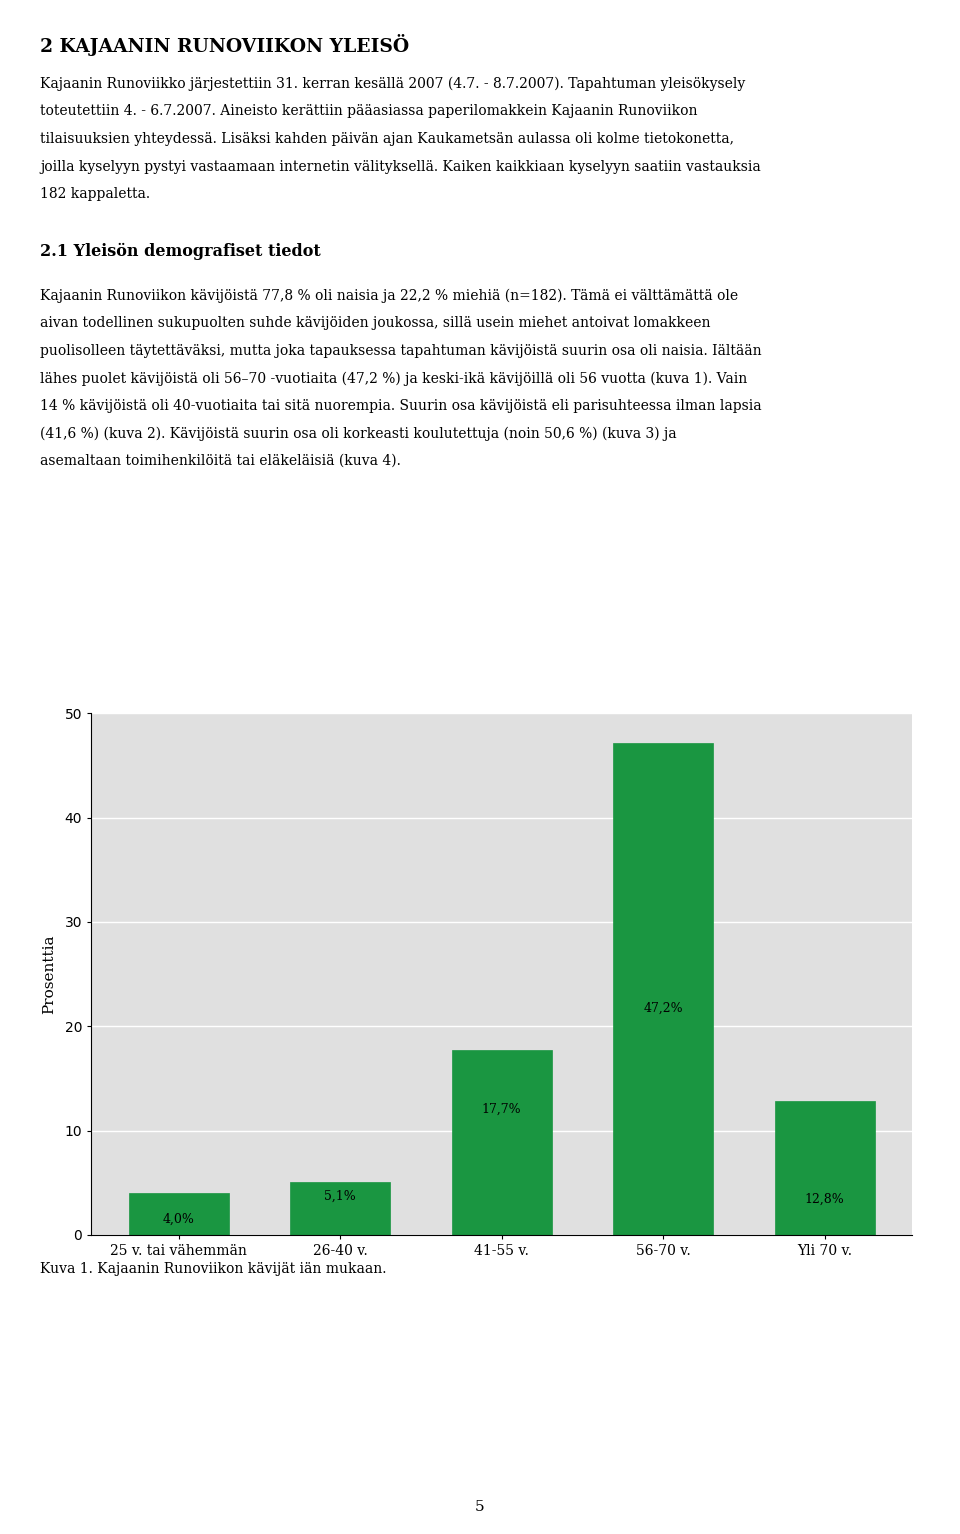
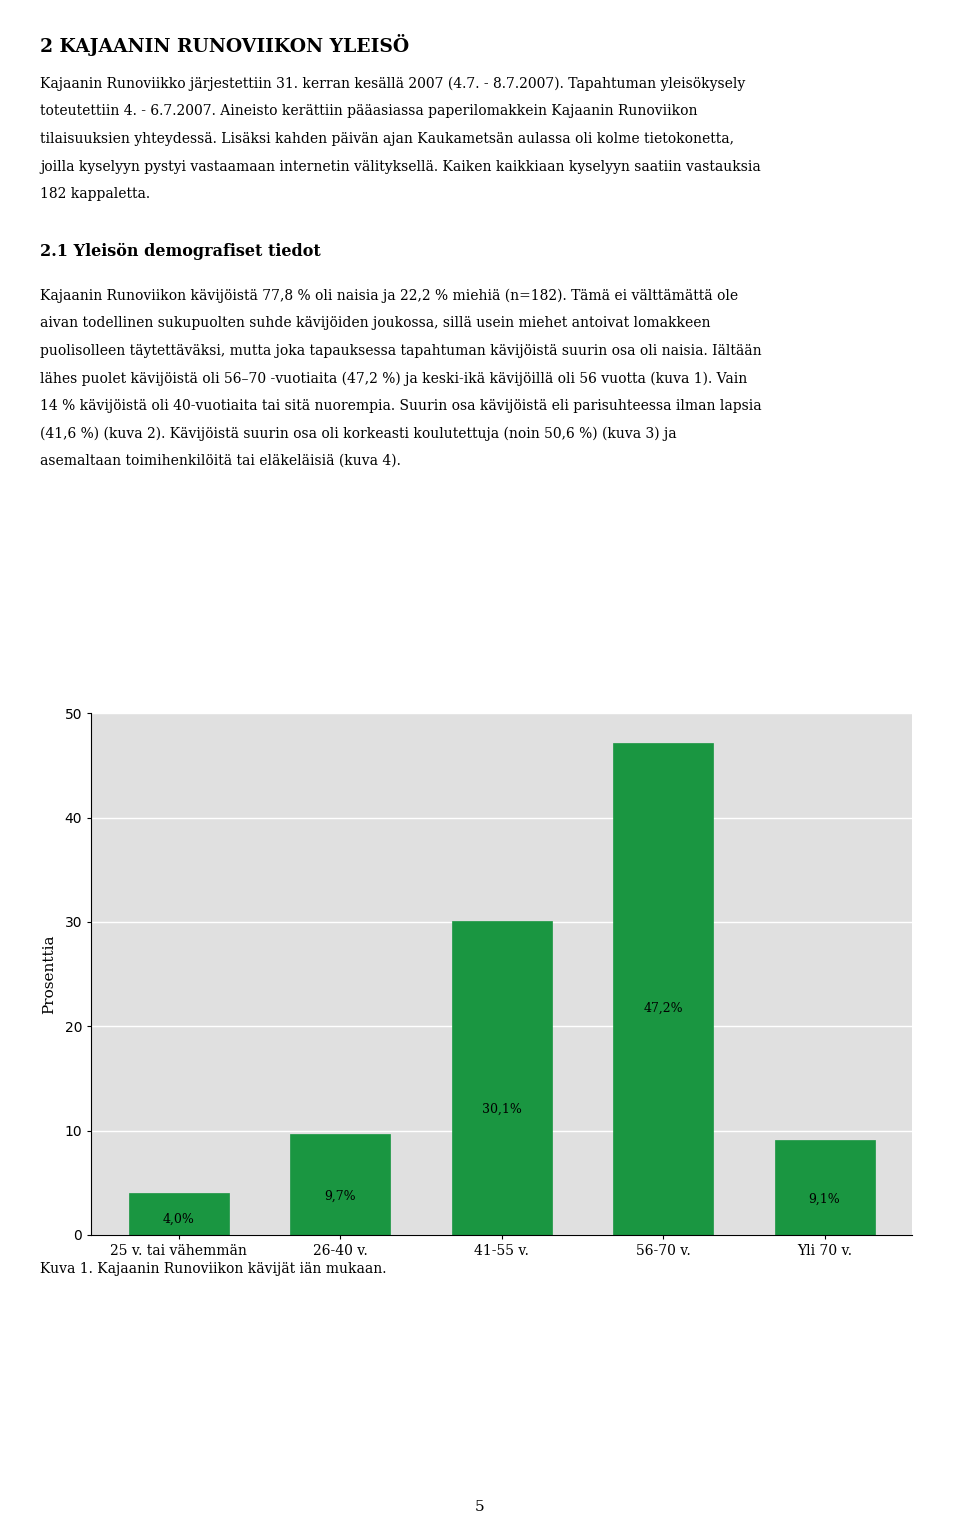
26-40 v.: 5,1% -> 9,7%
41-55 v.: 17,7% -> 30,1%
Yli 70 v.: 12,8% -> 9,1%
